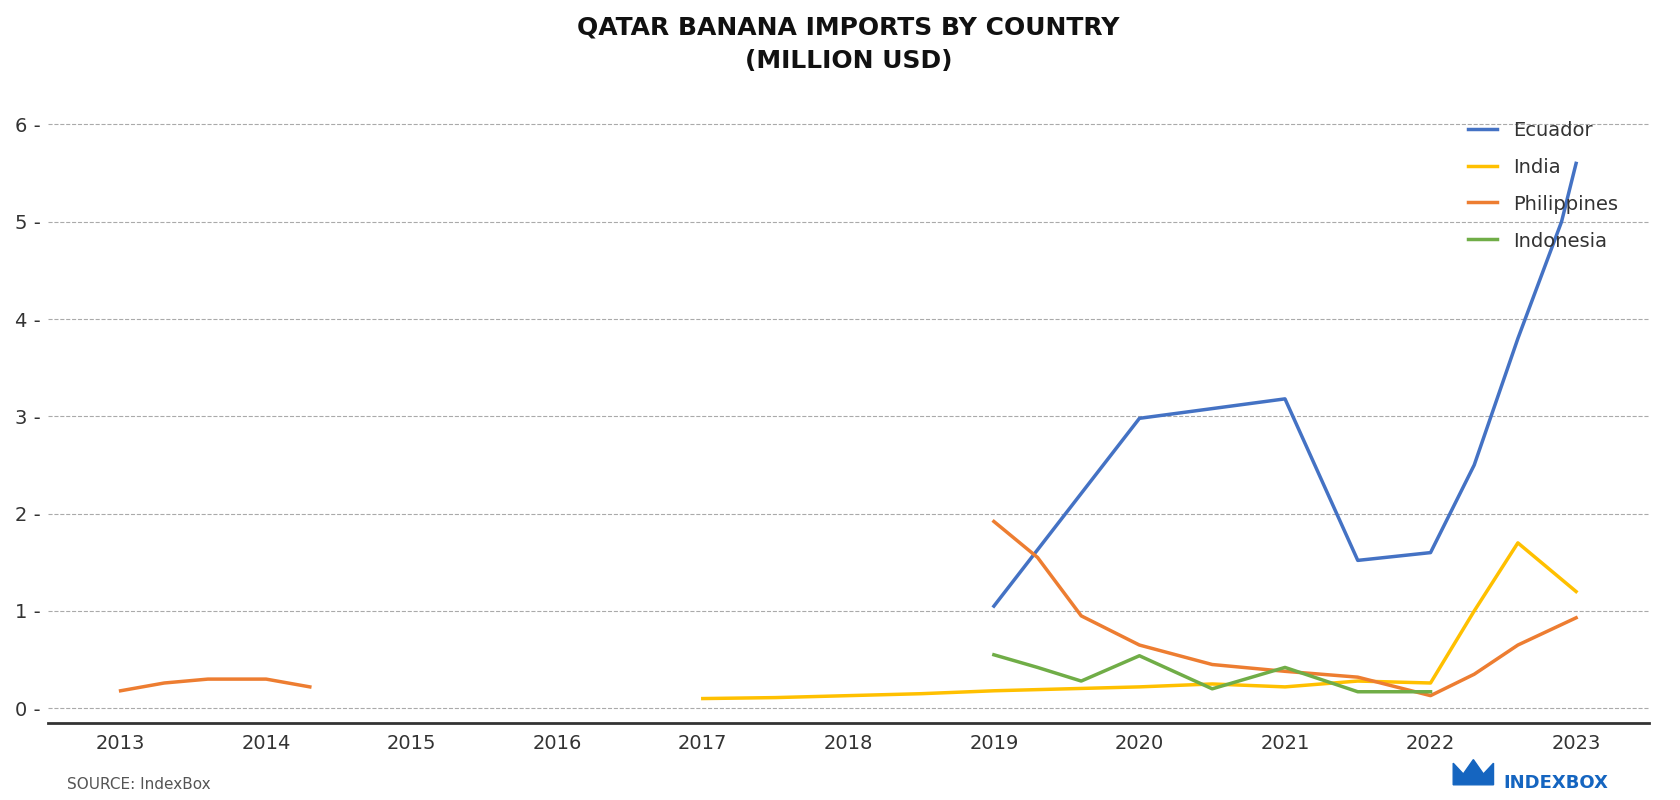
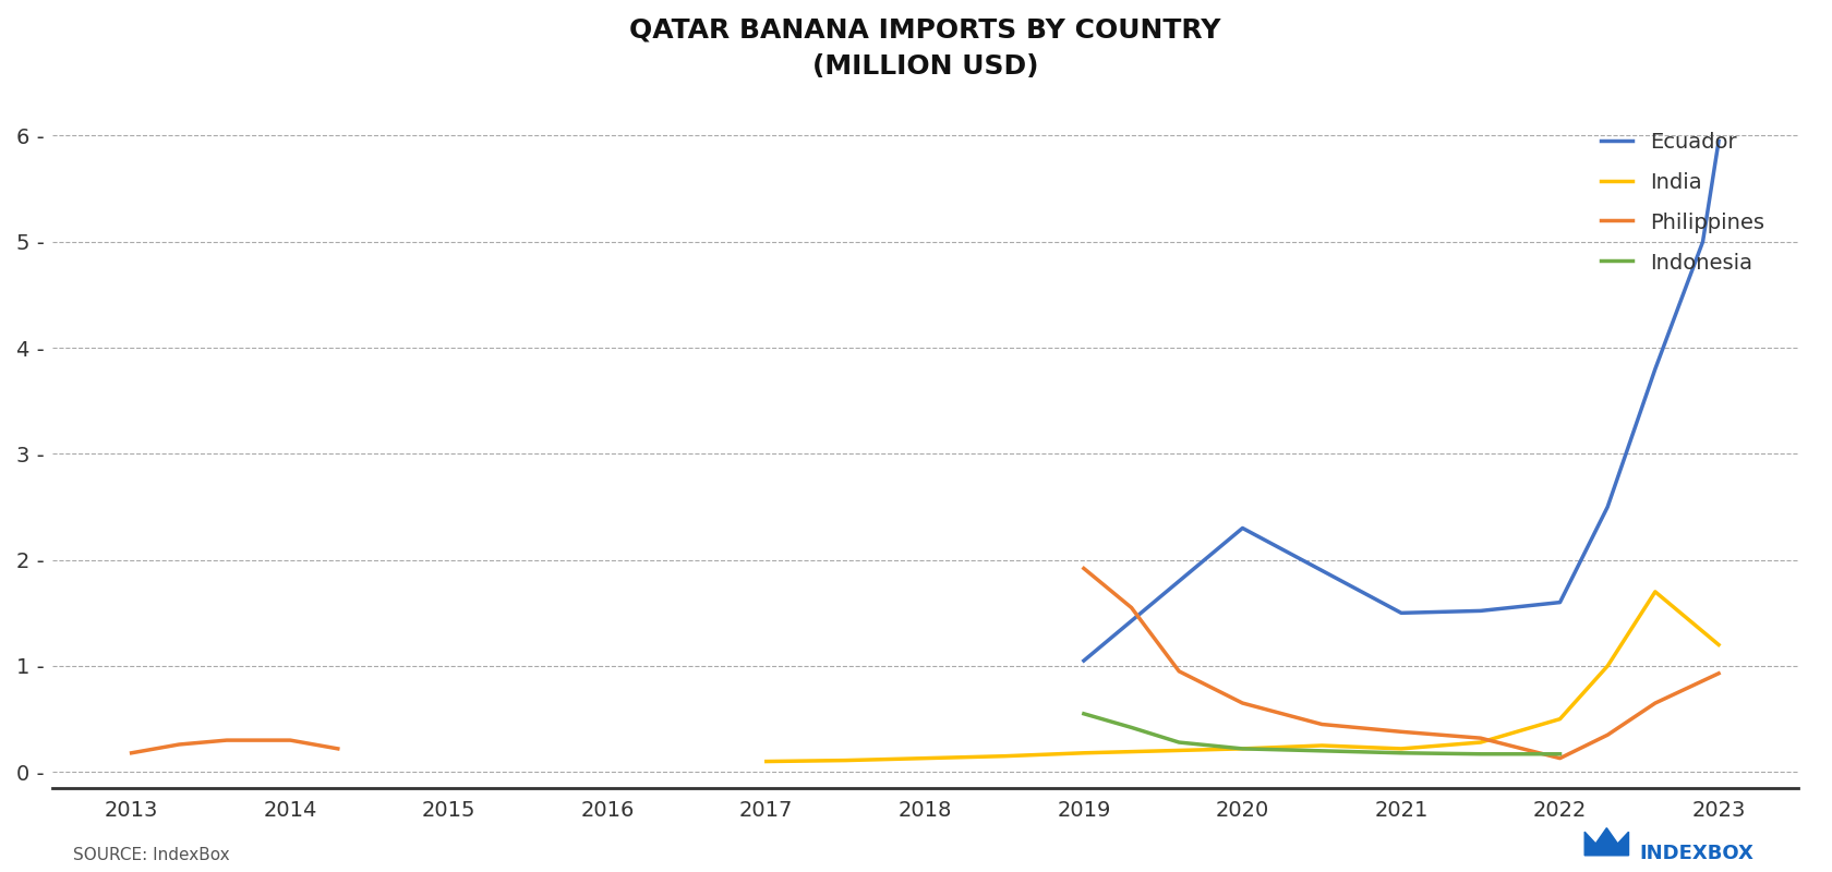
Ecuador/2020: 2.98 - -> 2.30 -
Indonesia/2020: 0.54 - -> 0.22 -
Ecuador/2021: 3.18 - -> 1.50 -
Indonesia/2021: 0.42 - -> 0.18 -
India/2022: 0.26 - -> 0.50 -
Ecuador/2023: 5.60 - -> 5.95 -
